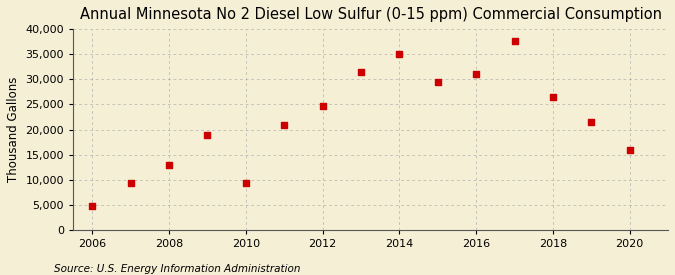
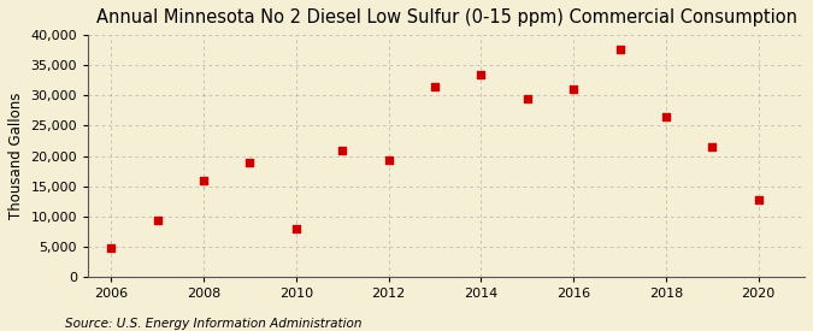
2008: 13,000 -> 16,000
2010: 9,500 -> 8,000
2012: 24,700 -> 19,400
2014: 35,000 -> 33,400
2020: 16,000 -> 12,800
